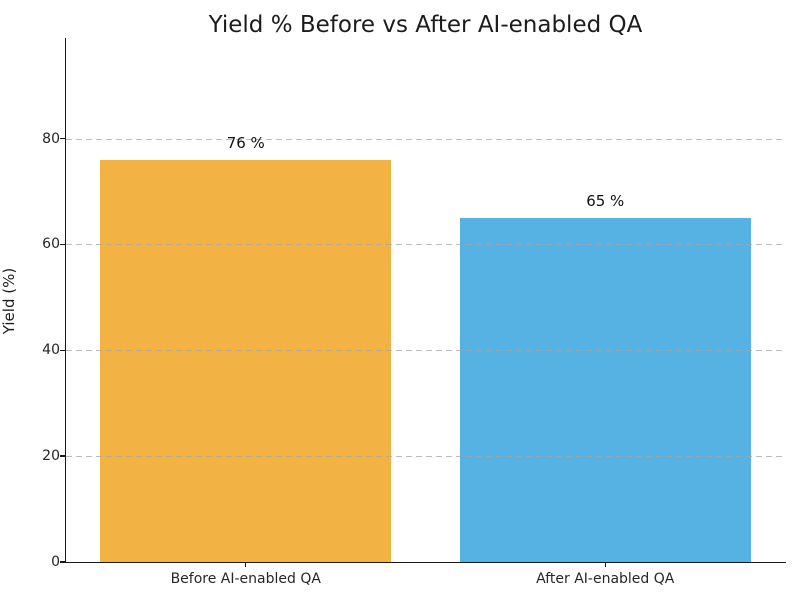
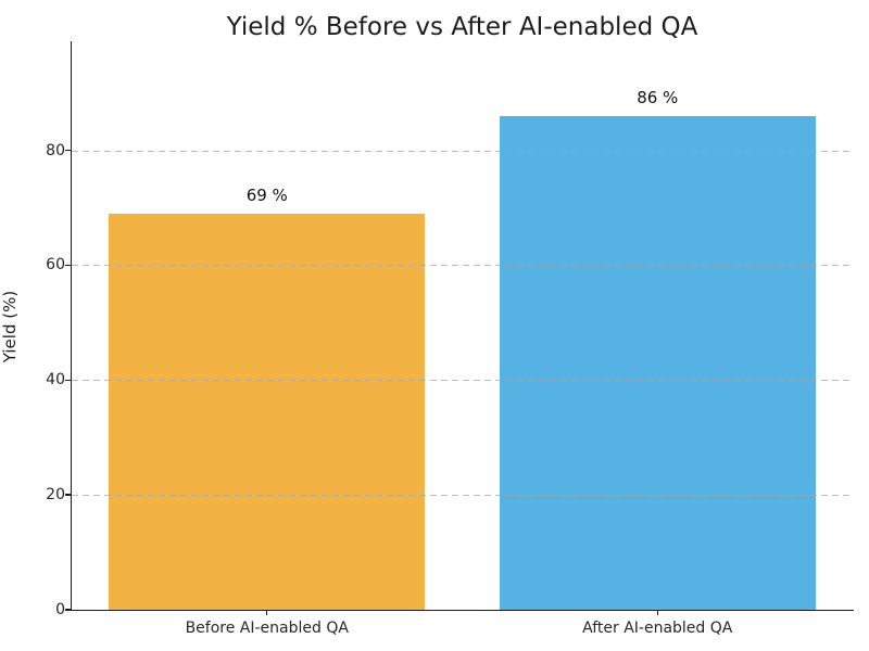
Before AI-enabled QA: 76 -> 69
After AI-enabled QA: 65 -> 86
